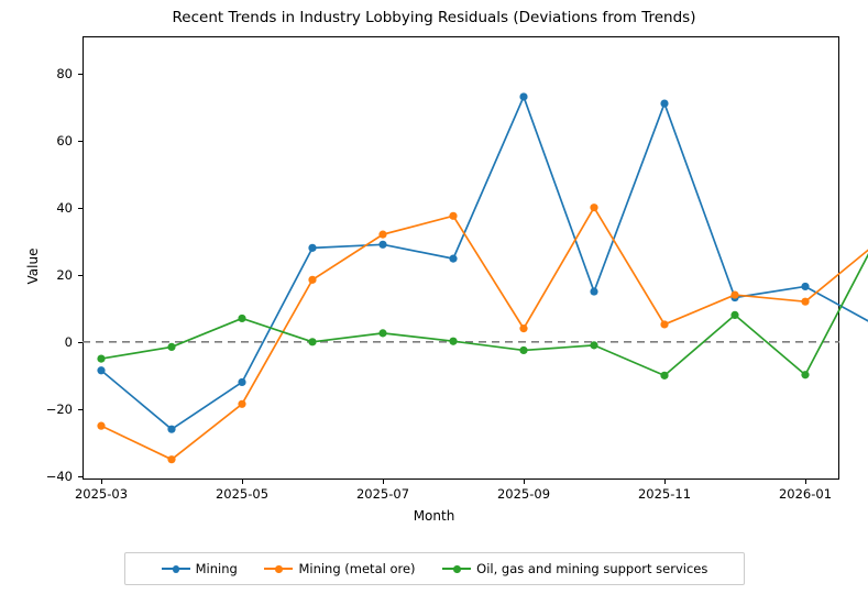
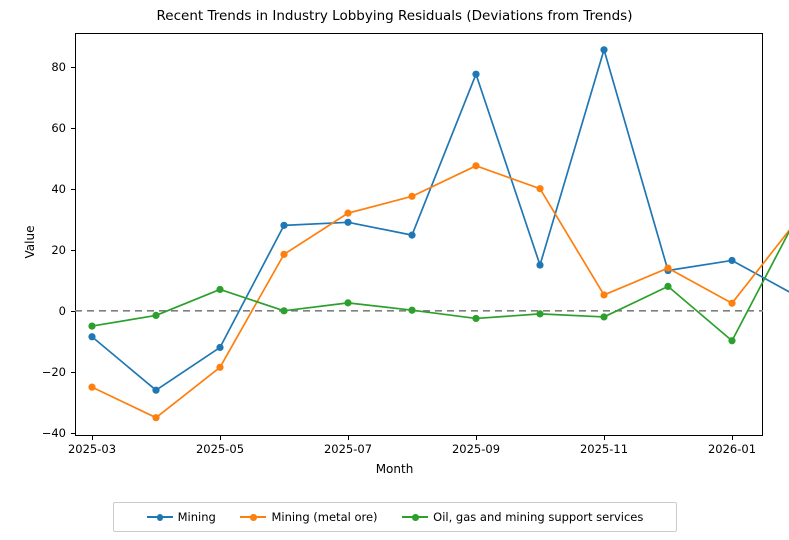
Mining/2025-09: 73 -> 78
Mining (metal ore)/2025-09: 4 -> 48
Mining/2025-11: 71 -> 86
Oil, gas and mining support services/2025-11: -10 -> -2
Mining (metal ore)/2026-01: 12 -> 2
